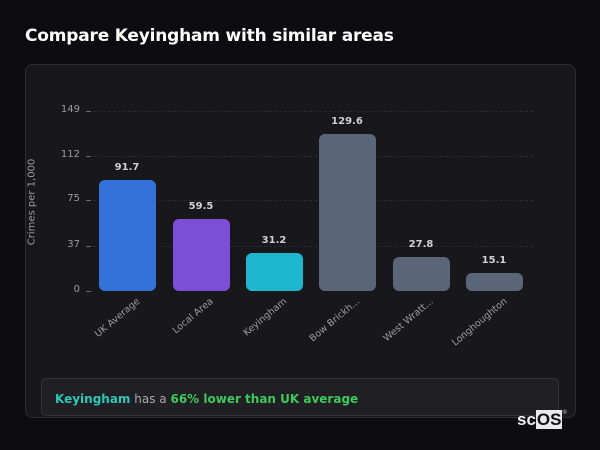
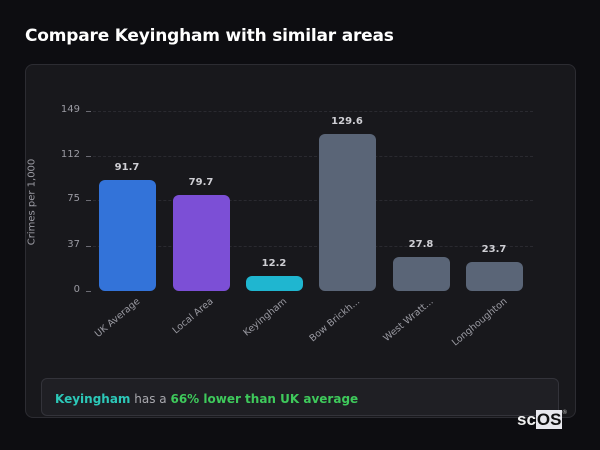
Local Area: 59.5 -> 79.7
Keyingham: 31.2 -> 12.2
Longhoughton: 15.1 -> 23.7
